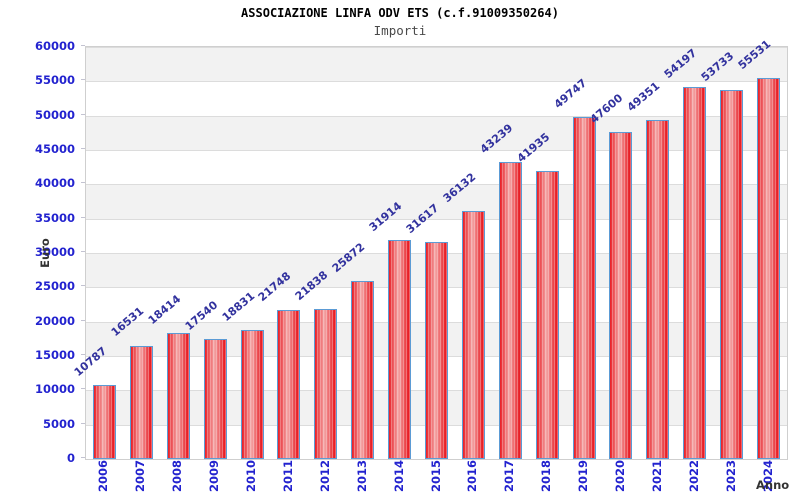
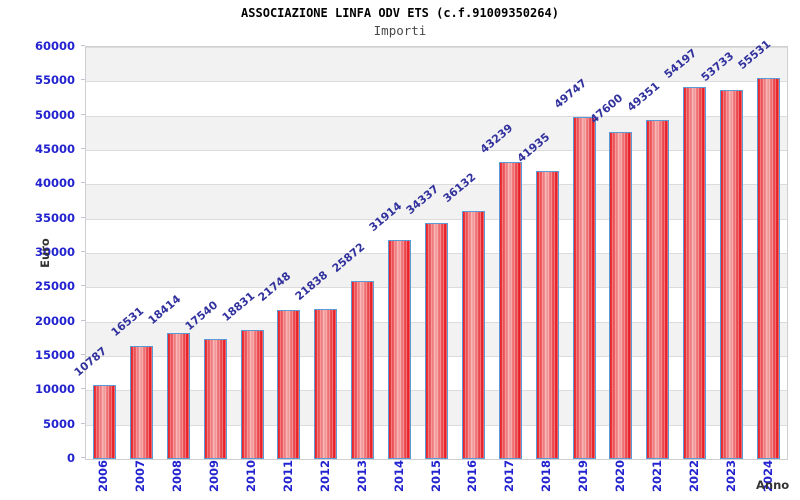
2015: 31617 -> 34337
